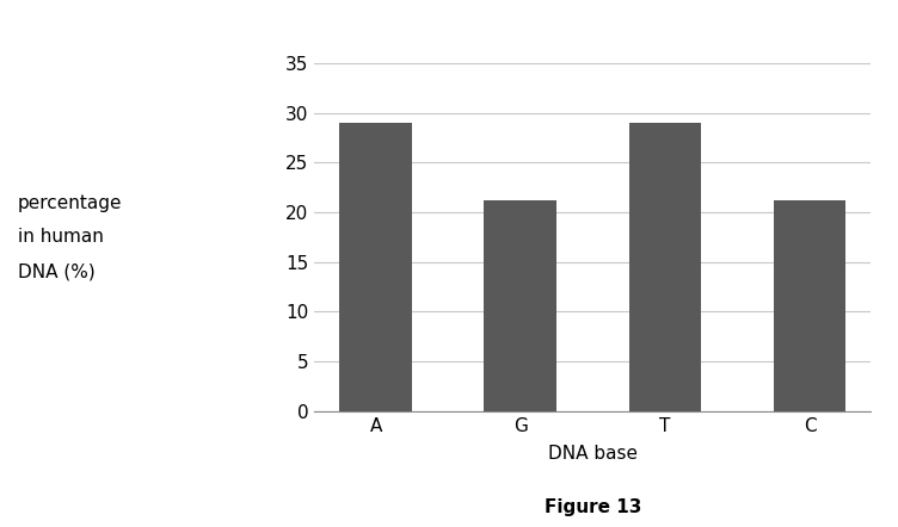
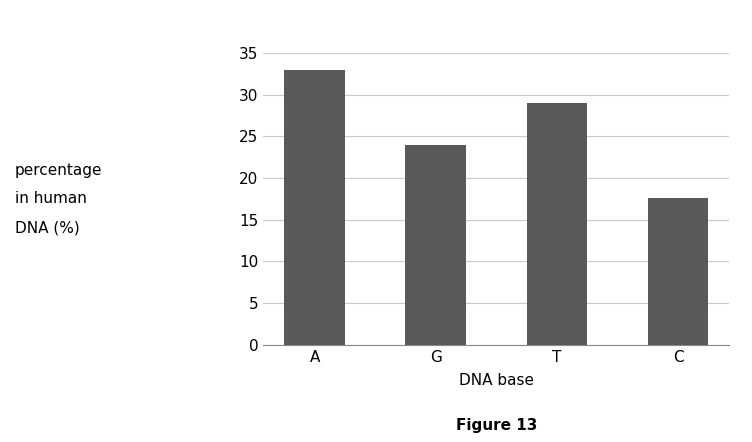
A: 29.0 -> 33.0
G: 21.2 -> 24.0
C: 21.2 -> 17.6
